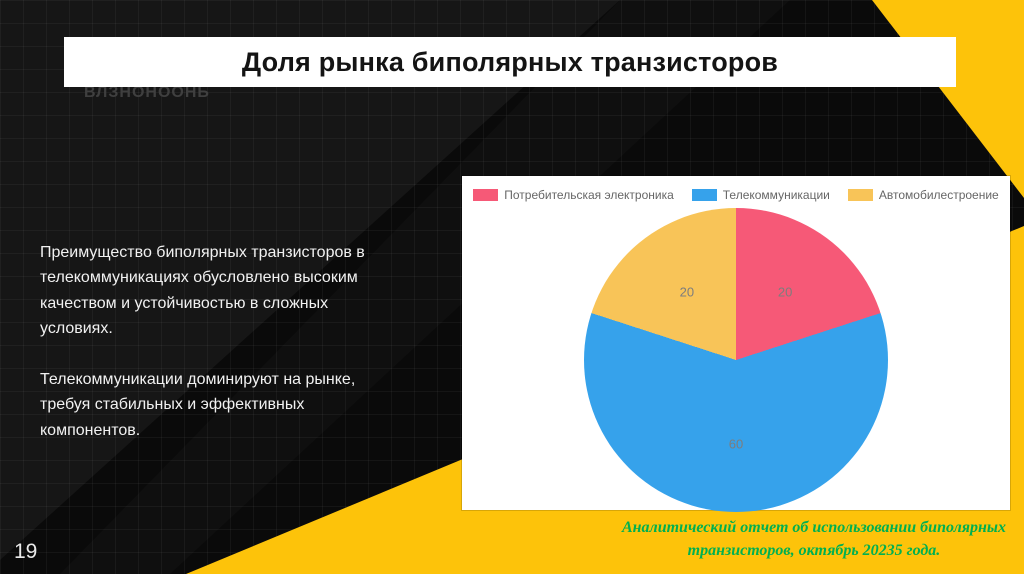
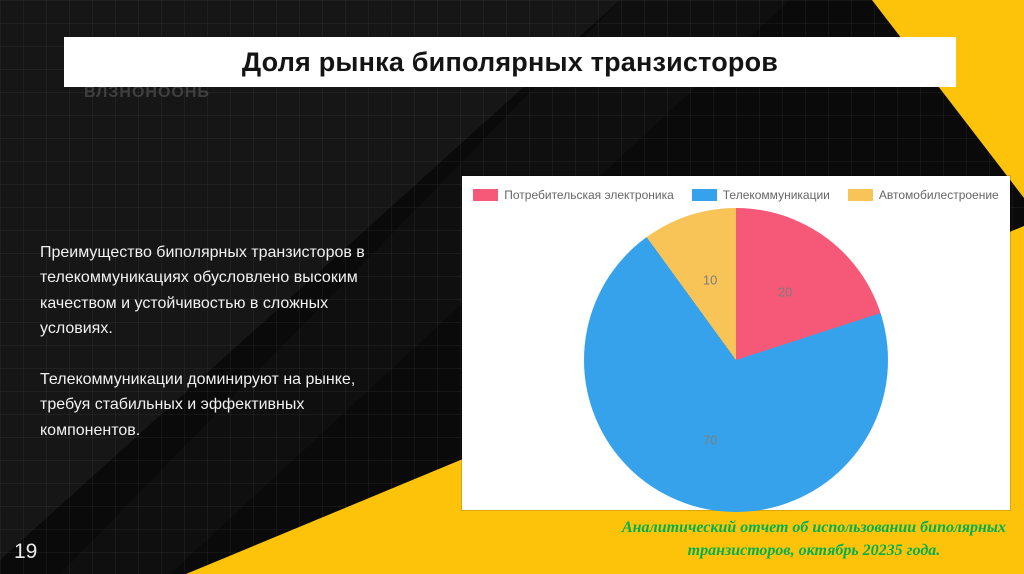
Телекоммуникации: 60 -> 70
Автомобилестроение: 20 -> 10
